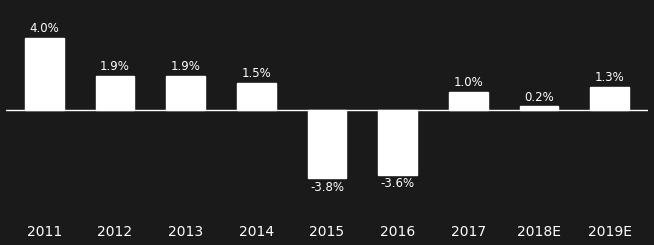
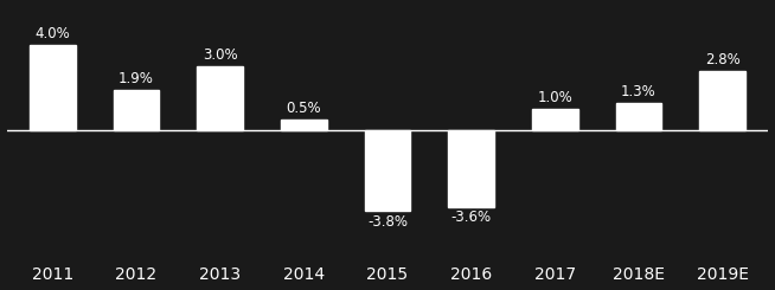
2013: 1.9% -> 3.0%
2014: 1.5% -> 0.5%
2018E: 0.2% -> 1.3%
2019E: 1.3% -> 2.8%
